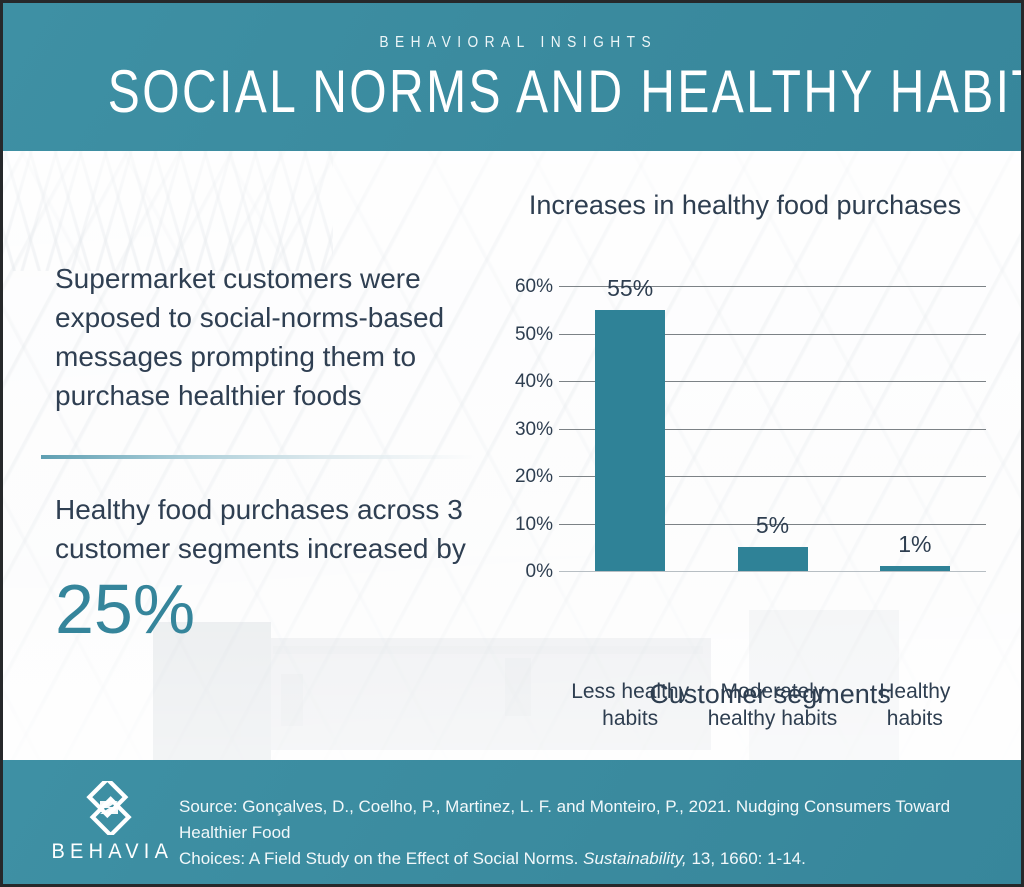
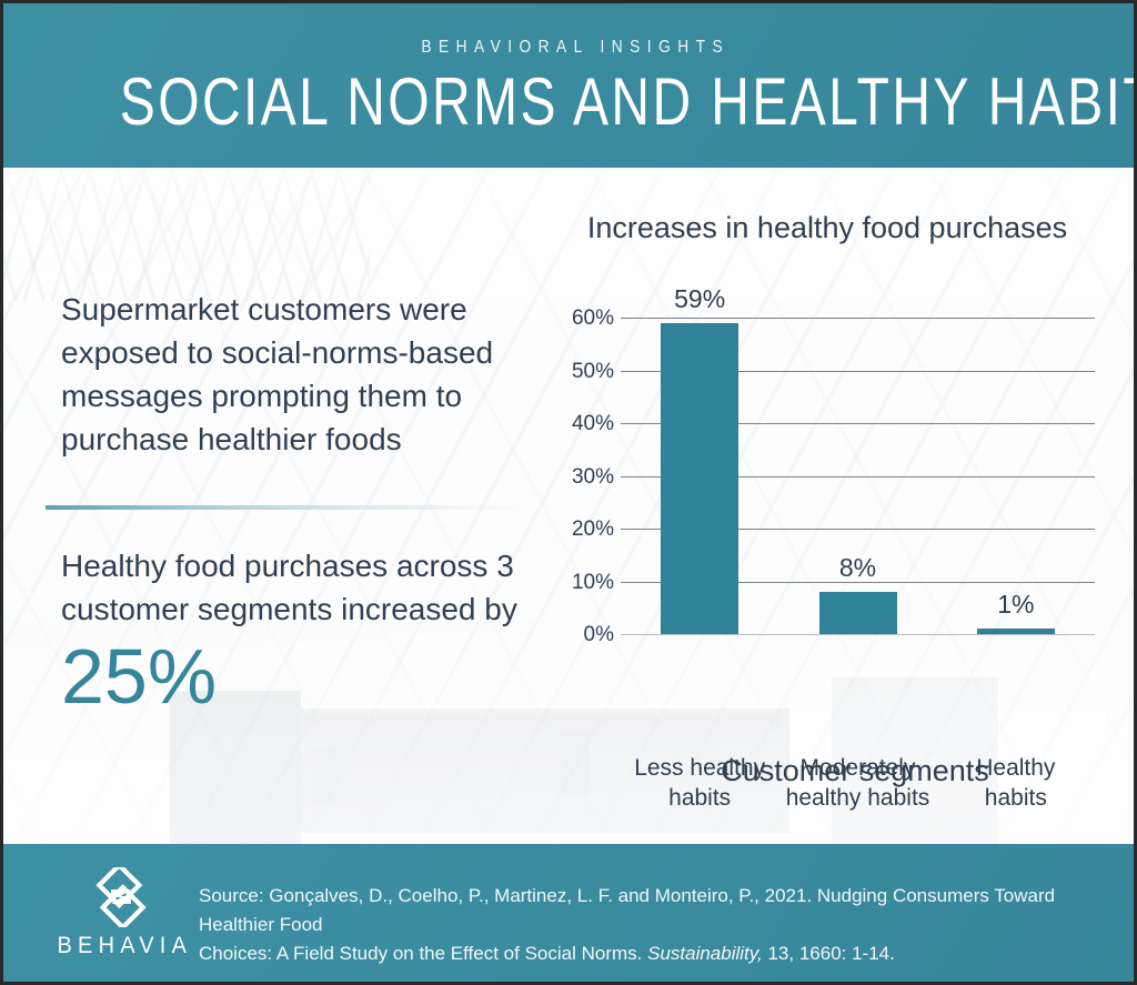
Less healthy habits: 55% -> 59%
Moderately healthy habits: 5% -> 8%
